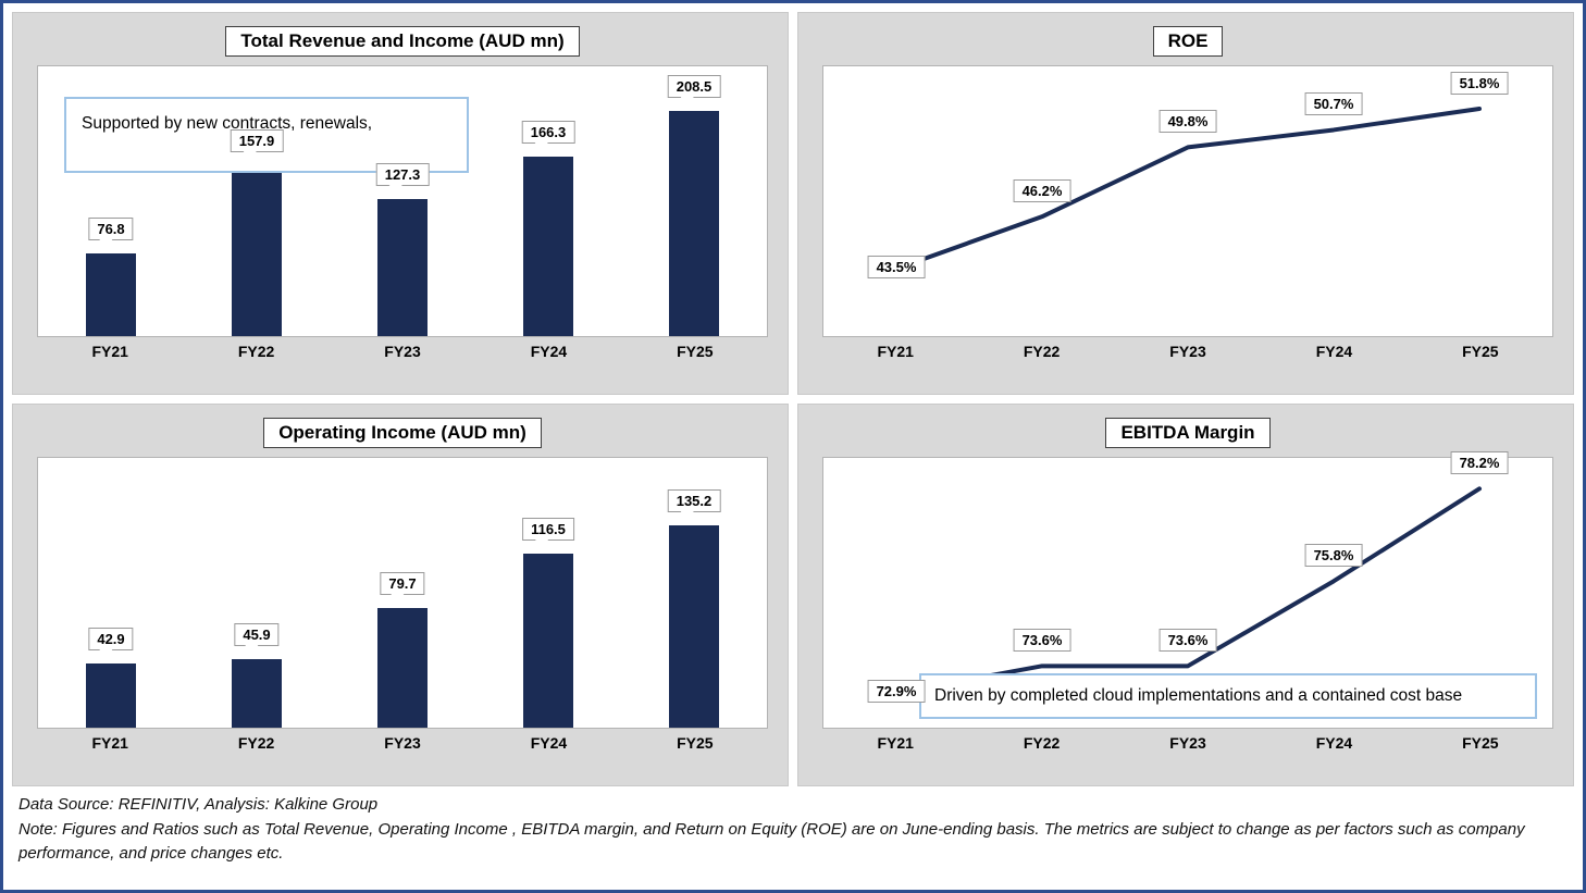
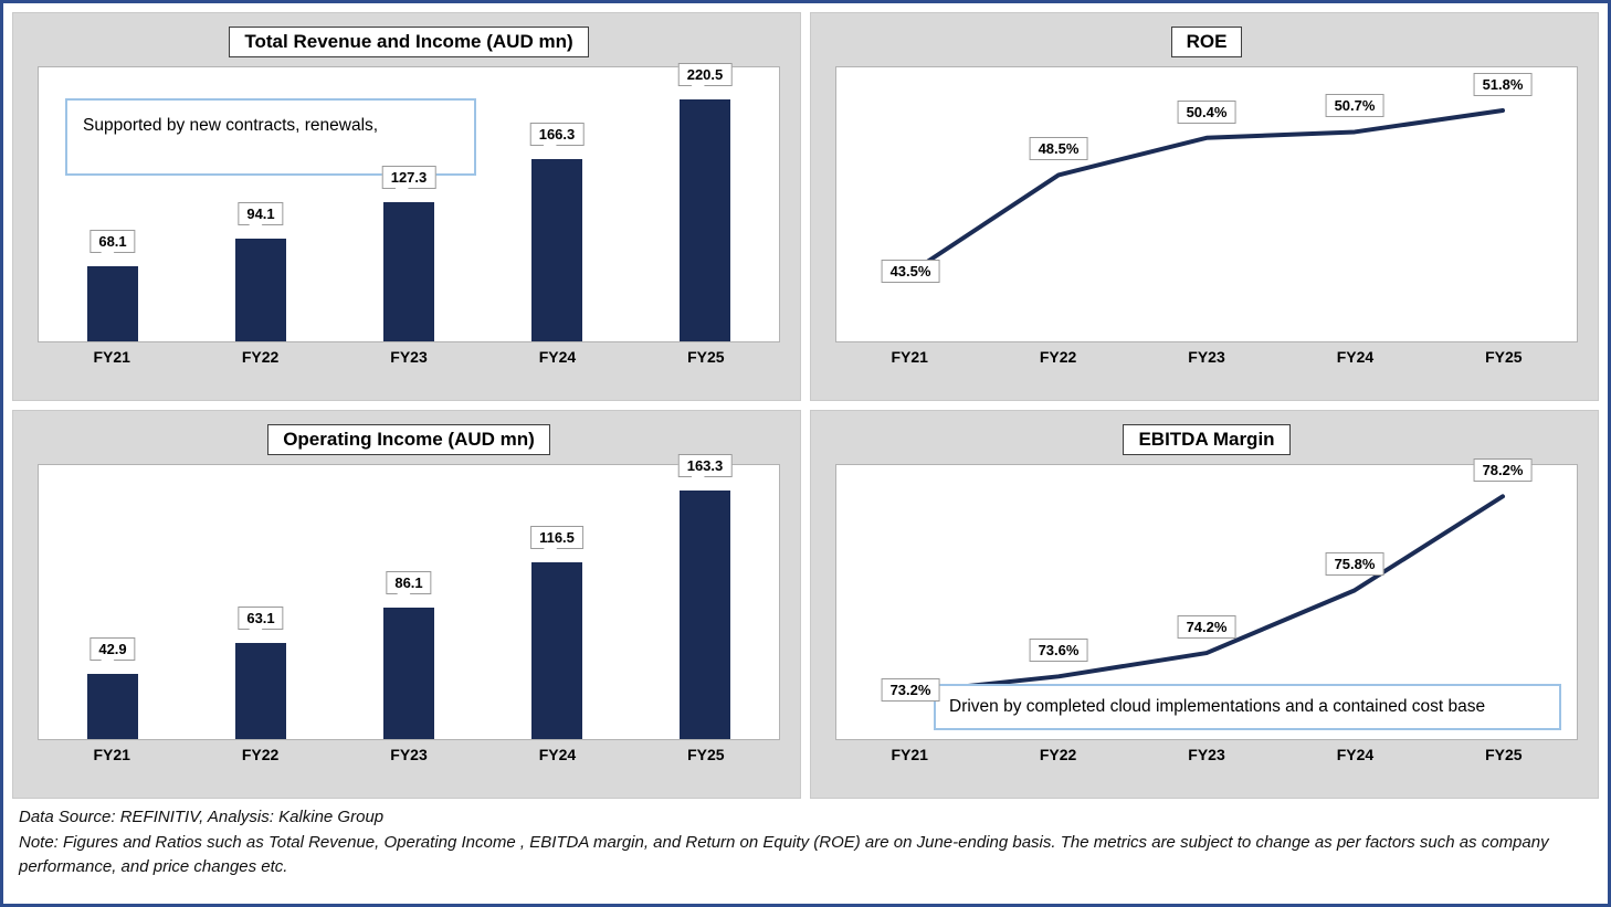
Total Revenue and Income (AUD mn)/FY21: 76.8 -> 68.1
Total Revenue and Income (AUD mn)/FY22: 157.9 -> 94.1
Total Revenue and Income (AUD mn)/FY25: 208.5 -> 220.5
ROE/FY22: 46.2% -> 48.5%
ROE/FY23: 49.8% -> 50.4%
Operating Income (AUD mn)/FY22: 45.9 -> 63.1
Operating Income (AUD mn)/FY23: 79.7 -> 86.1
Operating Income (AUD mn)/FY25: 135.2 -> 163.3
EBITDA Margin/FY21: 72.9% -> 73.2%
EBITDA Margin/FY23: 73.6% -> 74.2%
